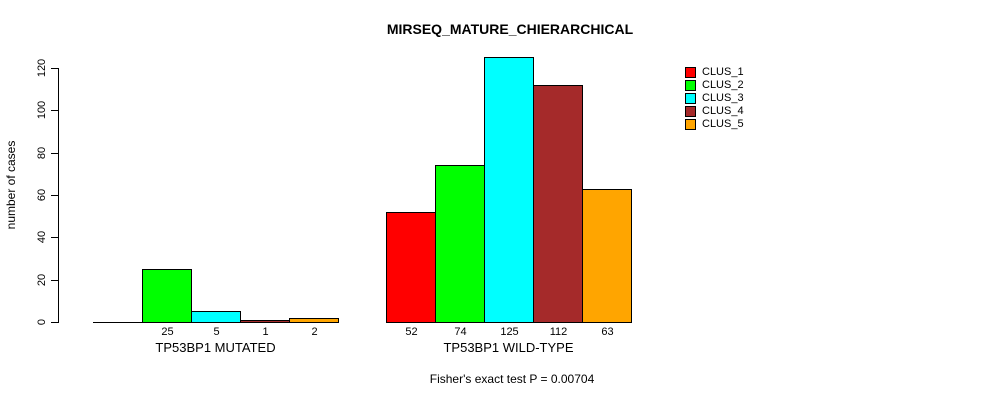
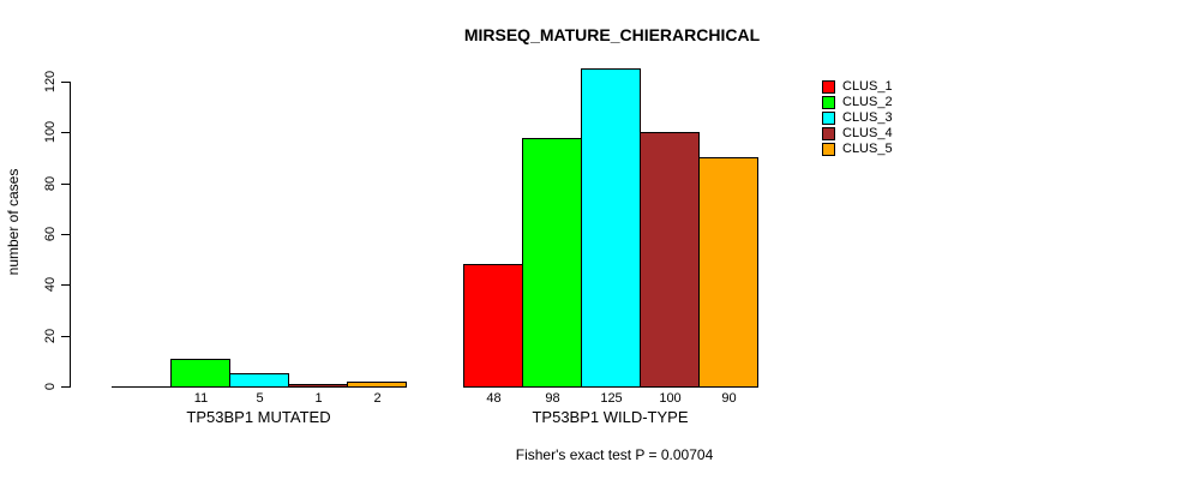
CLUS_2/TP53BP1 MUTATED: 25 -> 11
CLUS_1/TP53BP1 WILD-TYPE: 52 -> 48
CLUS_2/TP53BP1 WILD-TYPE: 74 -> 98
CLUS_4/TP53BP1 WILD-TYPE: 112 -> 100
CLUS_5/TP53BP1 WILD-TYPE: 63 -> 90
